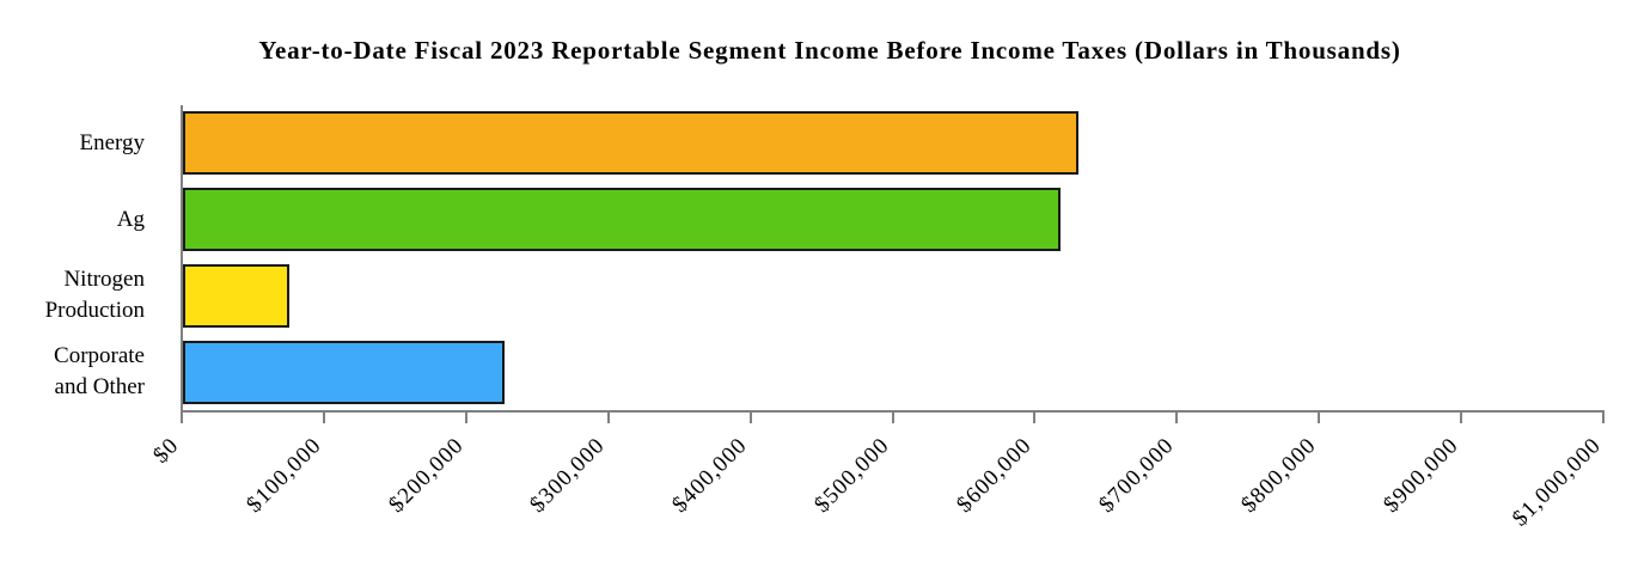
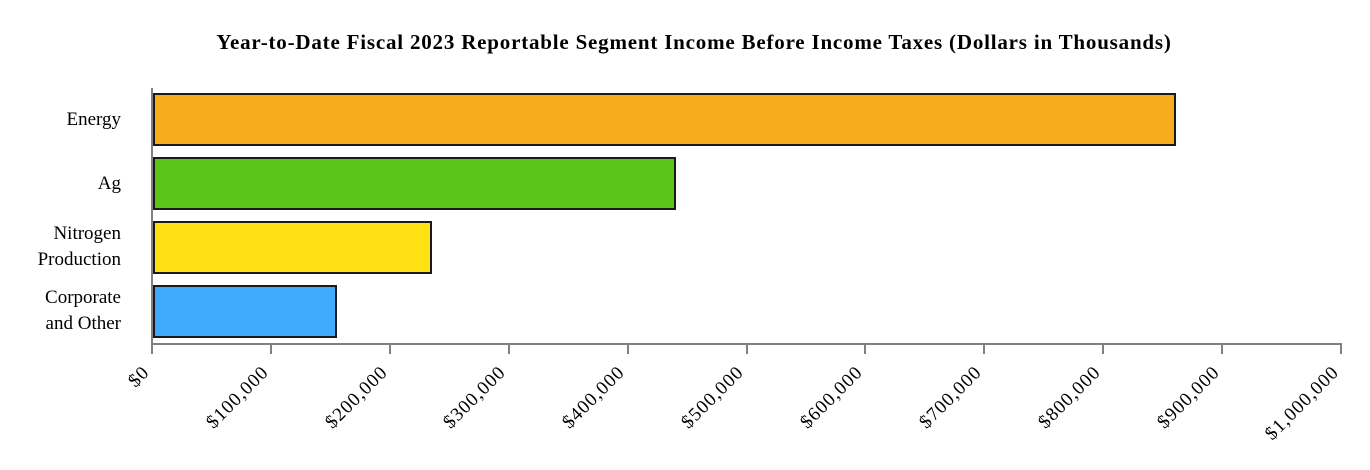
Energy: $630000 -> $860000
Ag: $617000 -> $440000
Nitrogen Production: $75000 -> $235000
Corporate and Other: $226000 -> $155000
